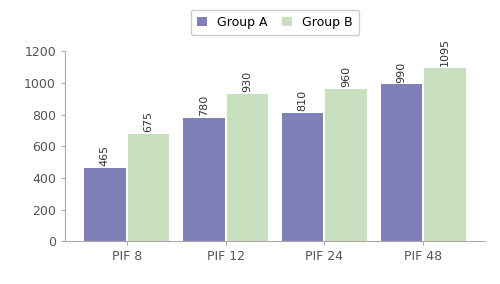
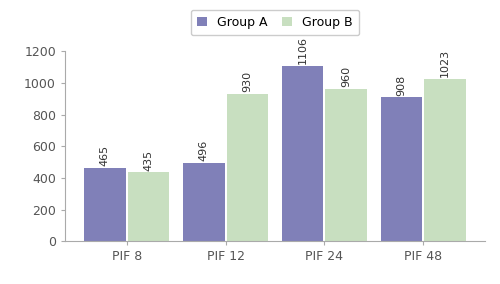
Group B/PIF 8: 675 -> 435
Group A/PIF 12: 780 -> 496
Group A/PIF 24: 810 -> 1106
Group A/PIF 48: 990 -> 908
Group B/PIF 48: 1095 -> 1023
